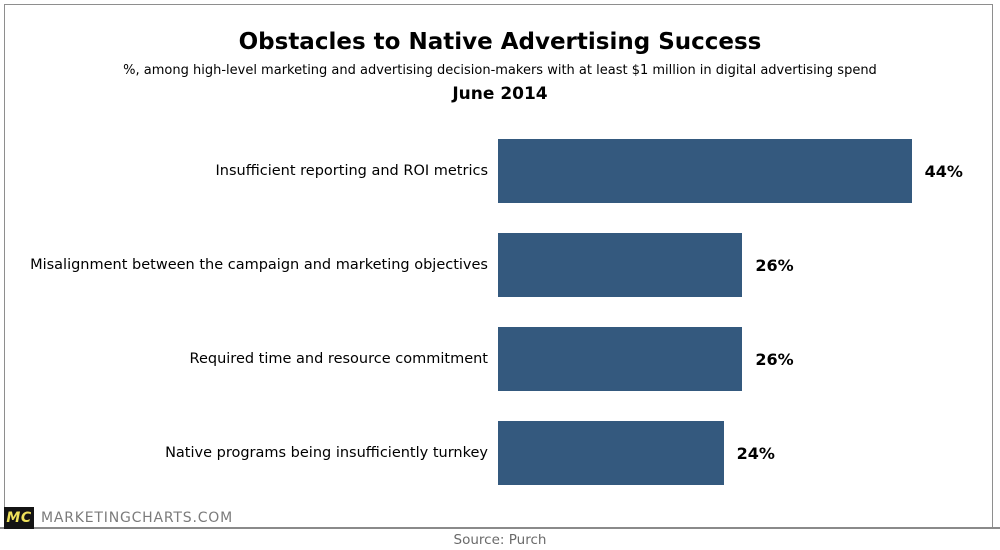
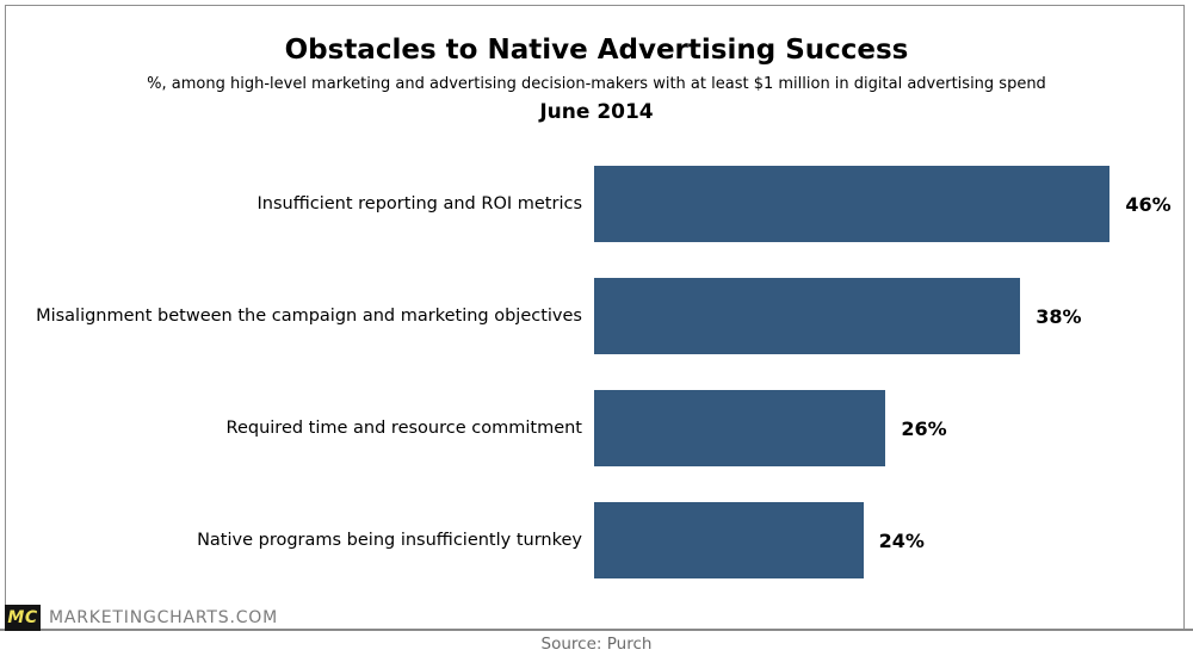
Insufficient reporting and ROI metrics: 44% -> 46%
Misalignment between the campaign and marketing objectives: 26% -> 38%
